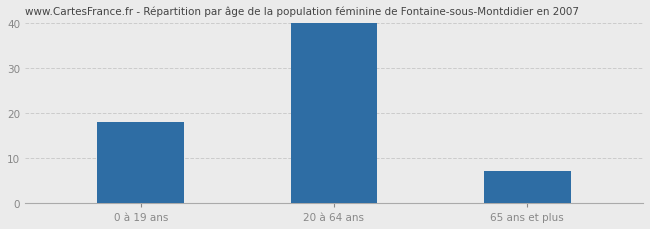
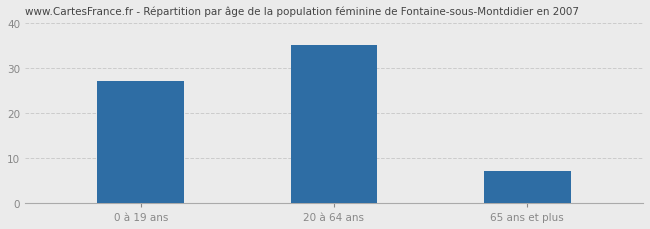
0 à 19 ans: 18 -> 27
20 à 64 ans: 40 -> 35
